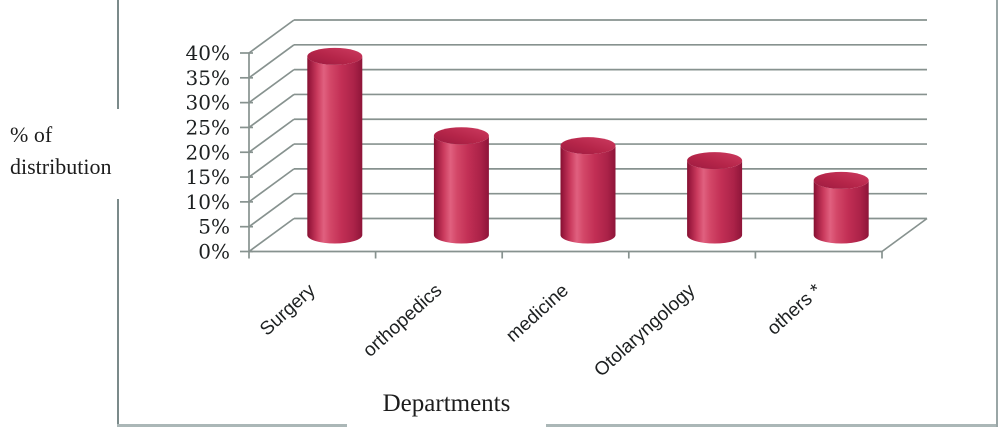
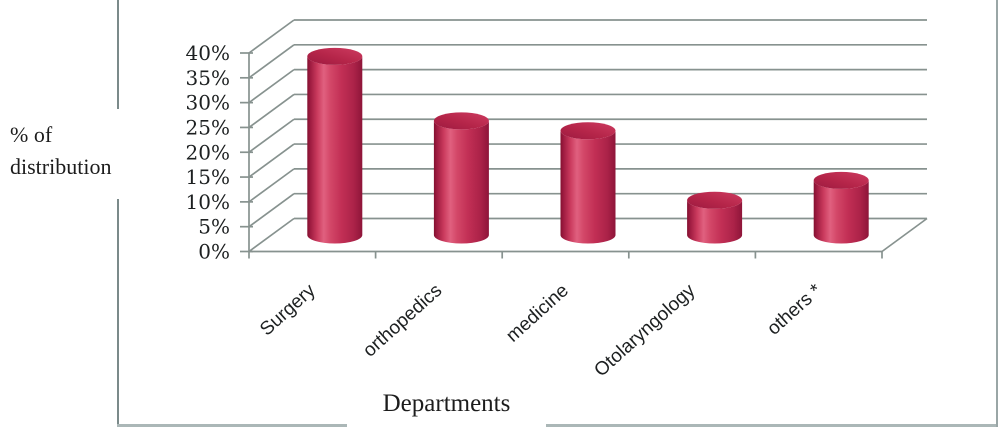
orthopedics: 20% -> 23%
medicine: 18% -> 21%
Otolaryngology: 15% -> 7%
